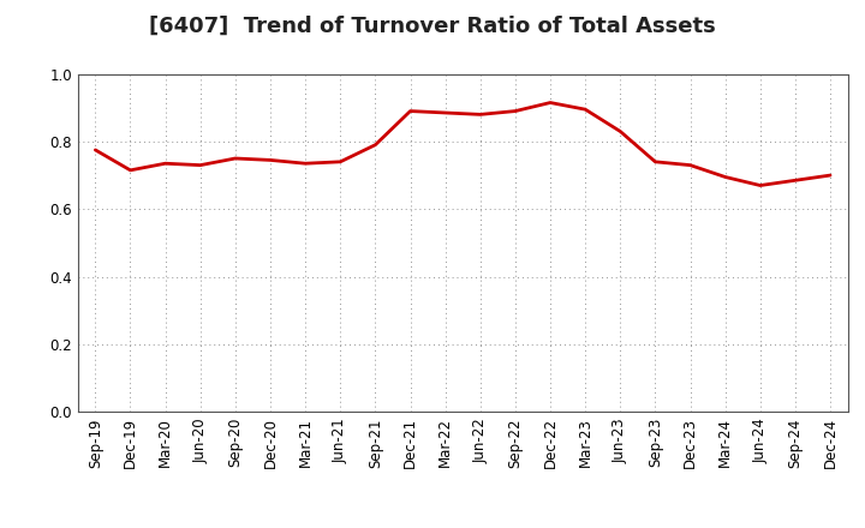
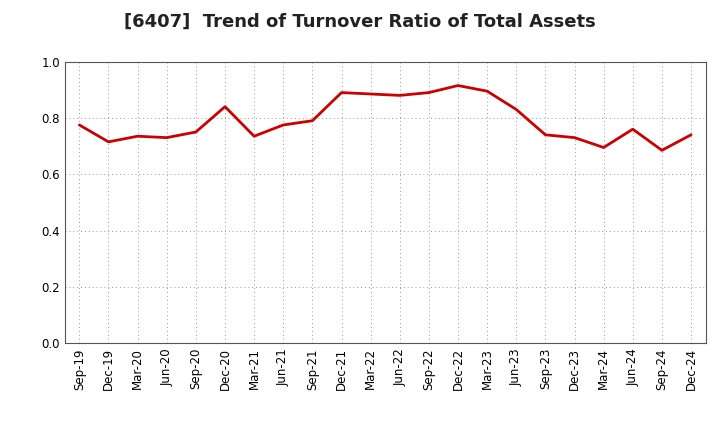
Dec-20: 0.745 -> 0.840
Jun-21: 0.740 -> 0.775
Jun-24: 0.670 -> 0.760
Dec-24: 0.700 -> 0.740
